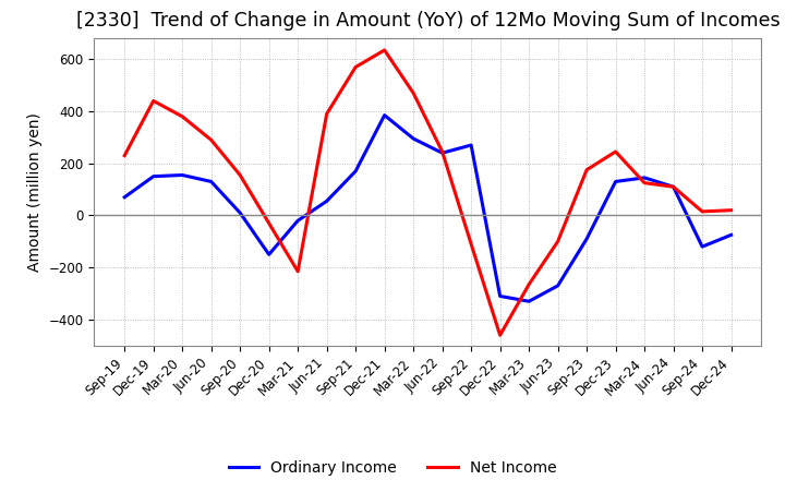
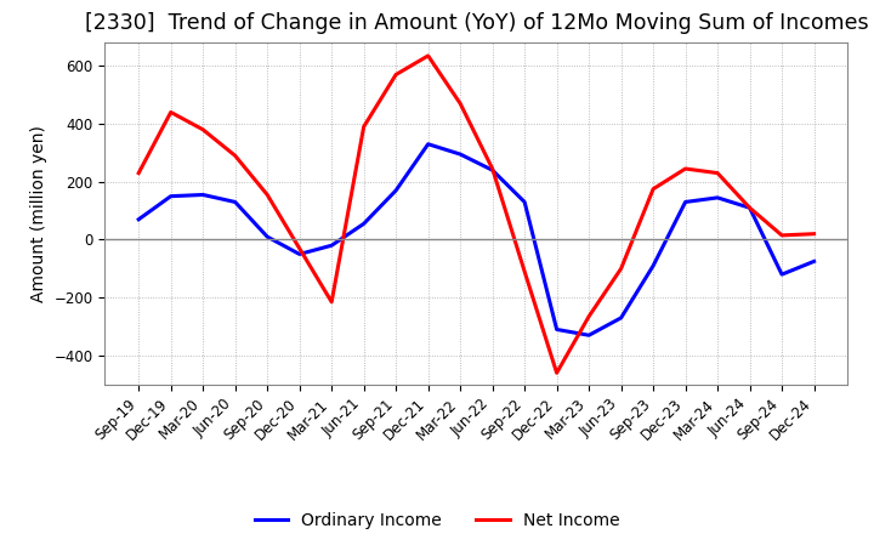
Ordinary Income/Dec-20: -150 -> -50
Ordinary Income/Dec-21: 385 -> 330
Ordinary Income/Sep-22: 270 -> 130
Net Income/Mar-24: 125 -> 230
